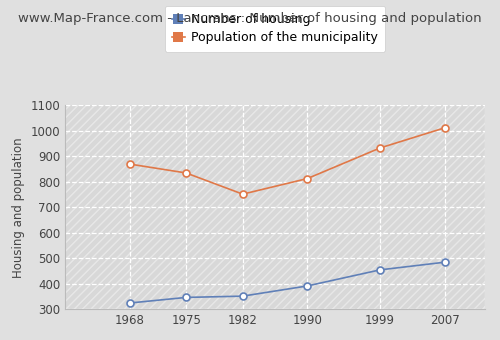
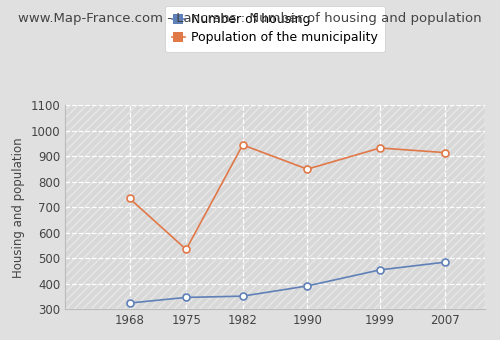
Population of the municipality/1968: 870 -> 735
Population of the municipality/1975: 835 -> 535
Population of the municipality/1982: 752 -> 945
Population of the municipality/1990: 813 -> 850
Population of the municipality/2007: 1012 -> 915
